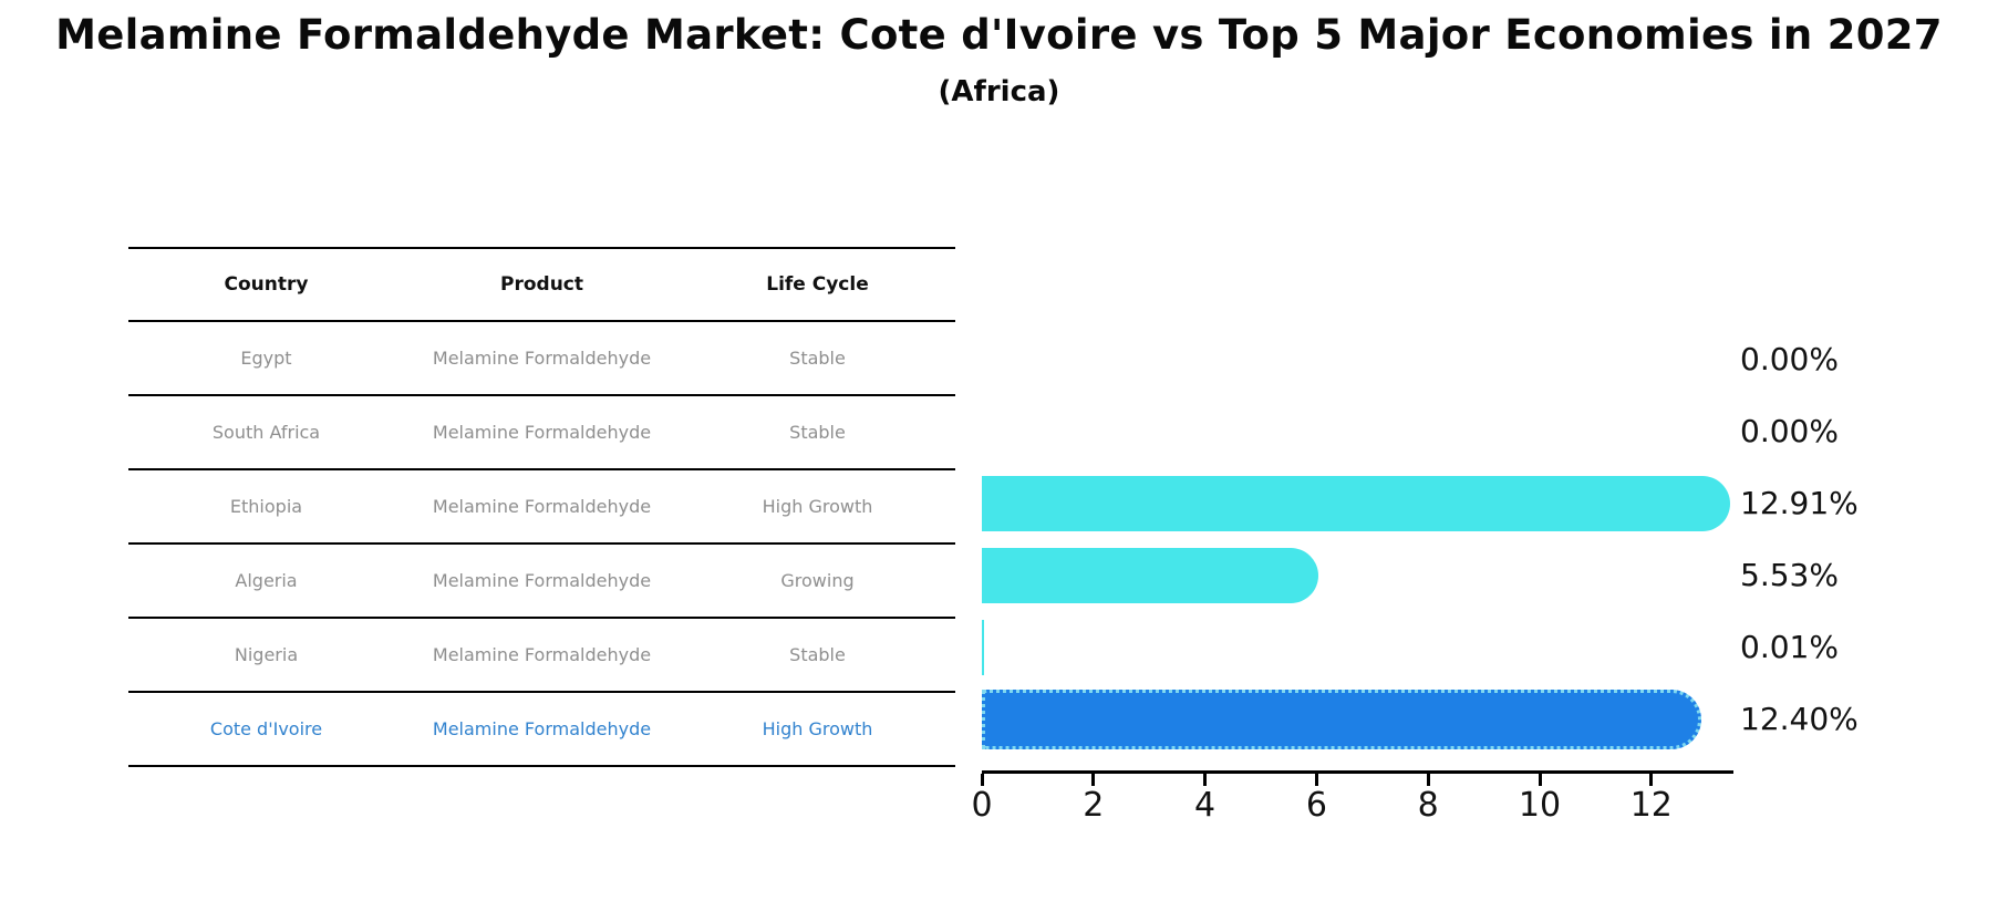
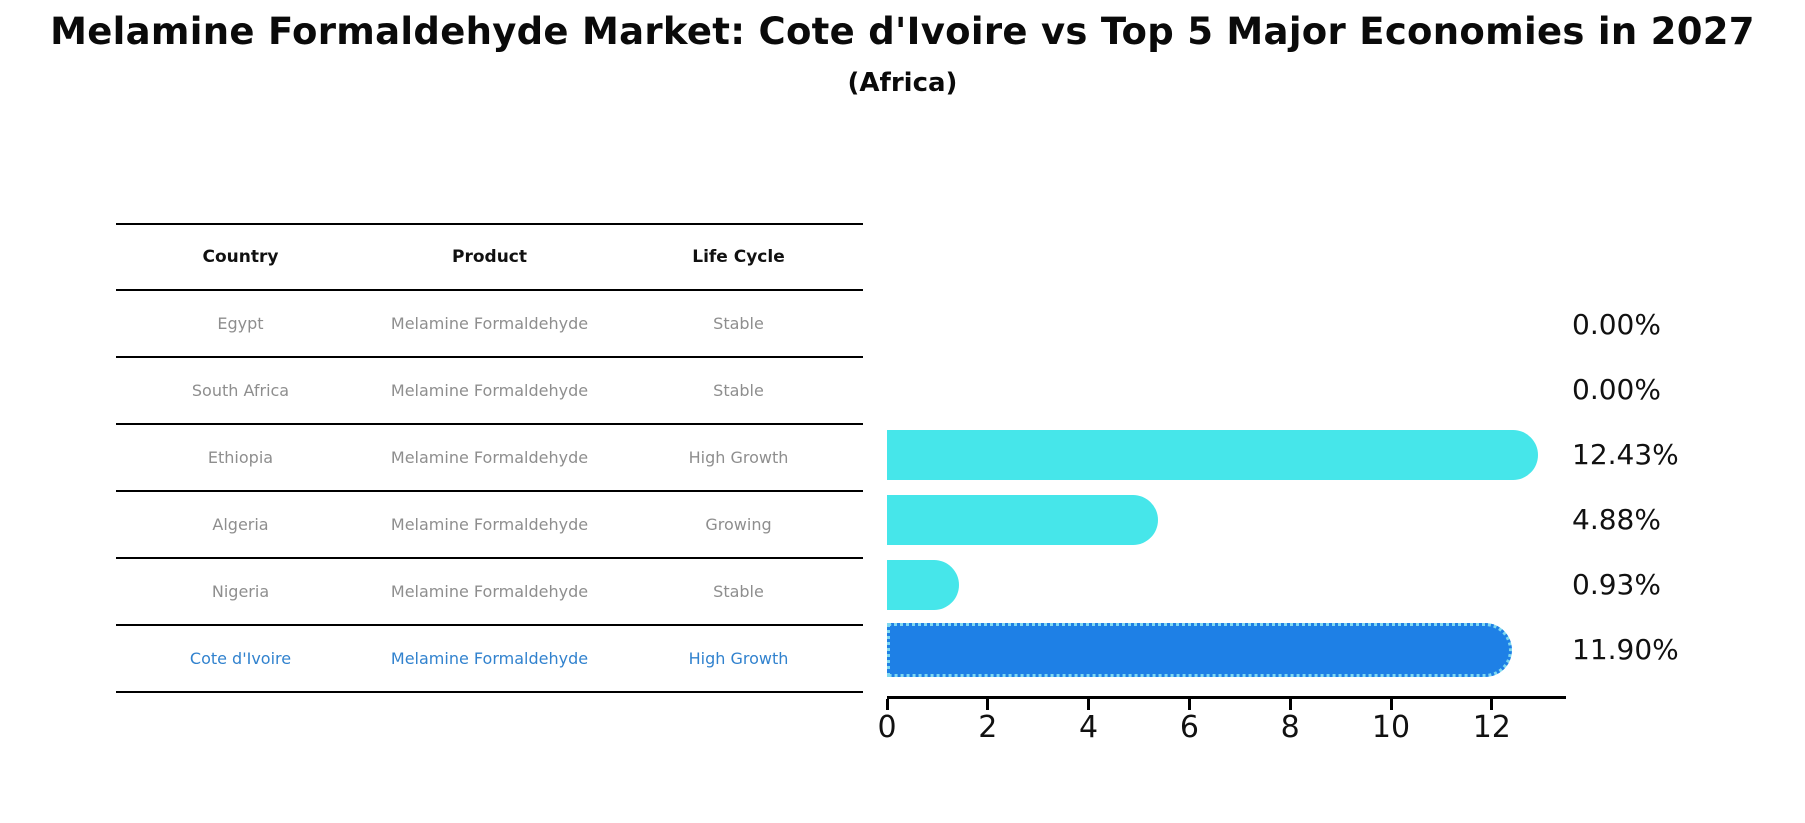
Ethiopia: 12.91% -> 12.43%
Algeria: 5.53% -> 4.88%
Nigeria: 0.01% -> 0.93%
Cote d'Ivoire: 12.40% -> 11.90%
